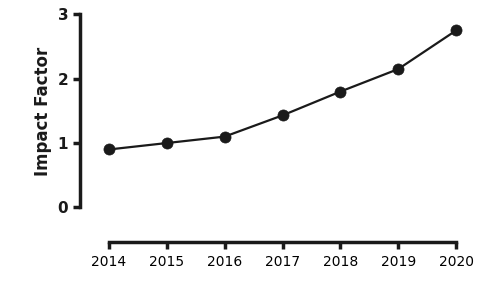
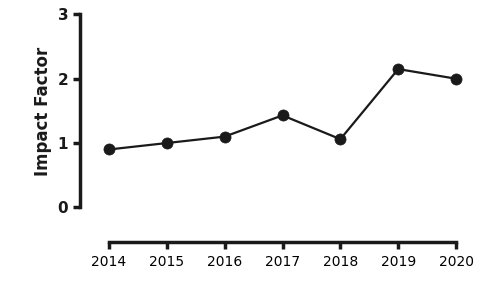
2018: 1.80 -> 1.06
2020: 2.75 -> 2.00
